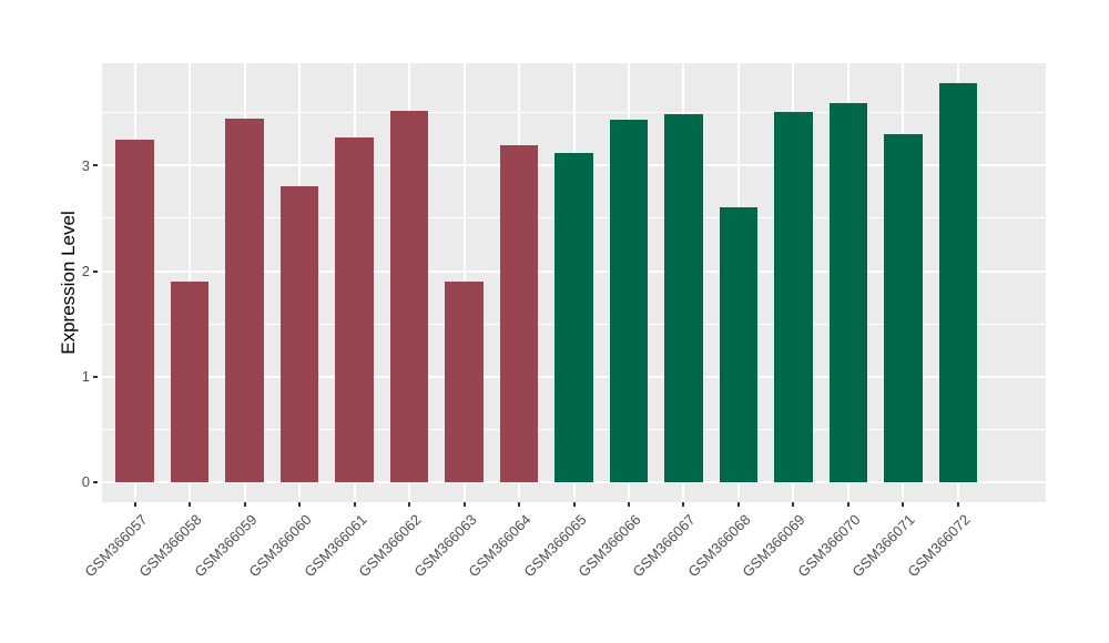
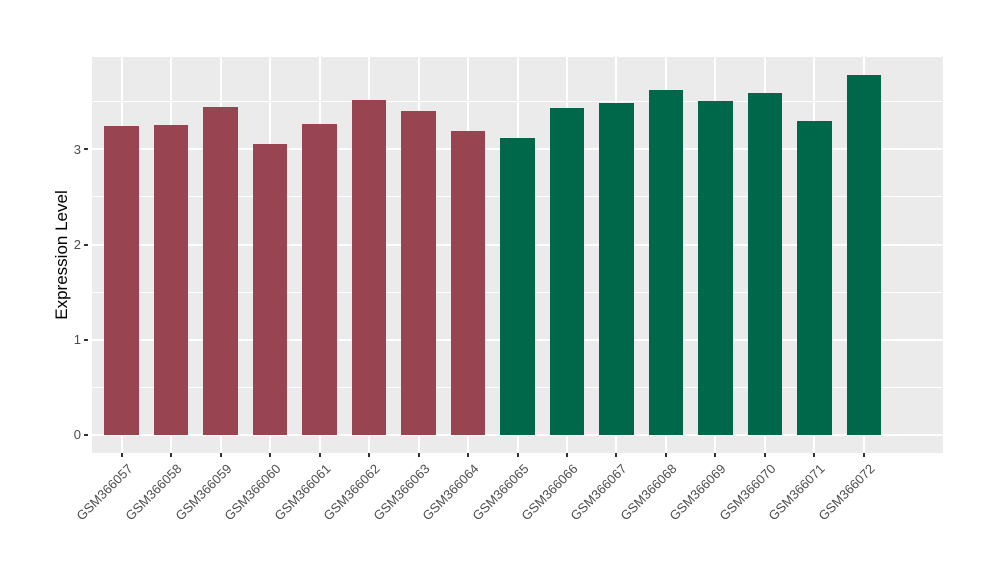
GSM366058: 1.9 -> 3.3
GSM366060: 2.8 -> 3.1
GSM366063: 1.9 -> 3.4
GSM366068: 2.6 -> 3.6
